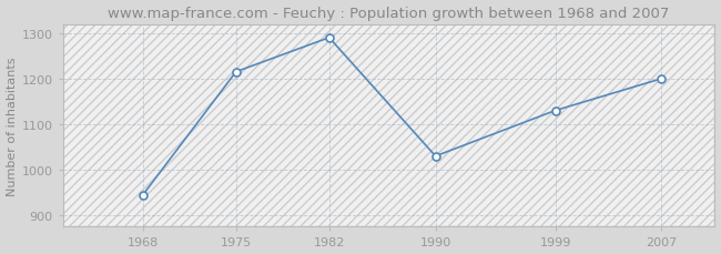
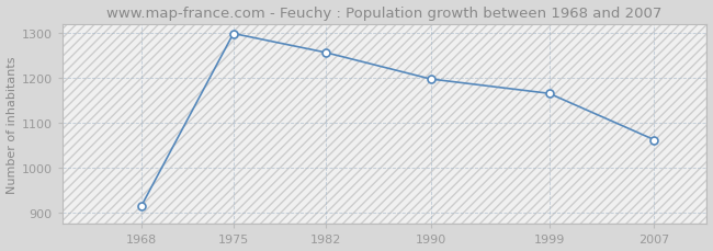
1968: 945 -> 915
1975: 1215 -> 1298
1982: 1290 -> 1256
1990: 1030 -> 1197
1999: 1130 -> 1165
2007: 1200 -> 1062
